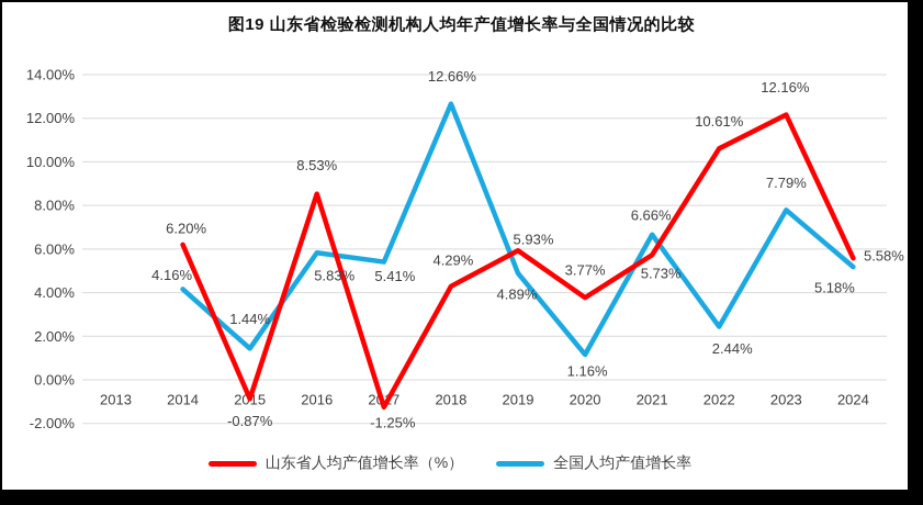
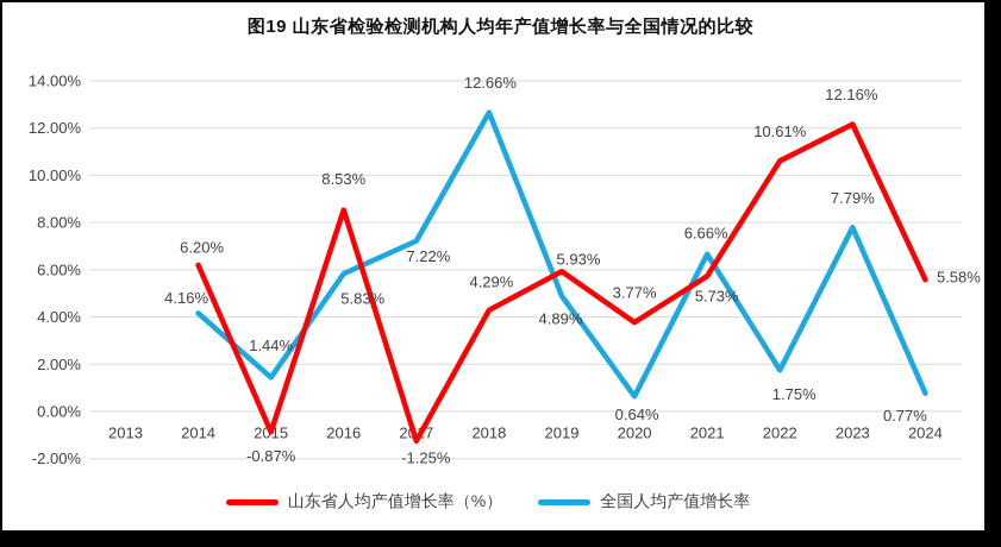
全国人均产值增长率/2017: 5.41% -> 7.22%
全国人均产值增长率/2020: 1.16% -> 0.64%
全国人均产值增长率/2022: 2.44% -> 1.75%
全国人均产值增长率/2024: 5.18% -> 0.77%
